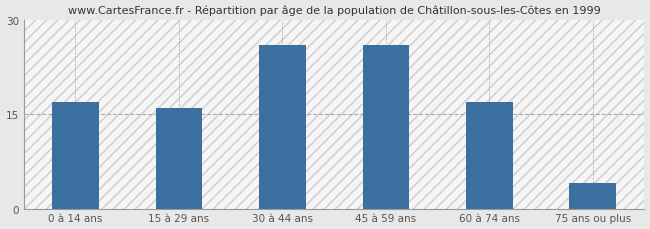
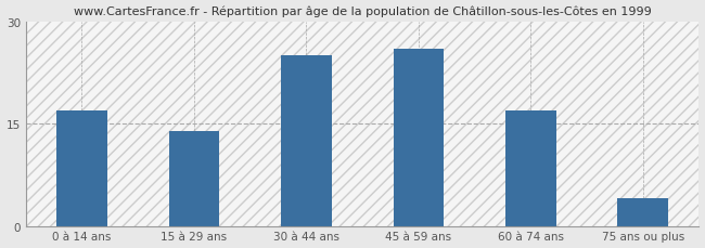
15 à 29 ans: 16 -> 14
30 à 44 ans: 26 -> 25
